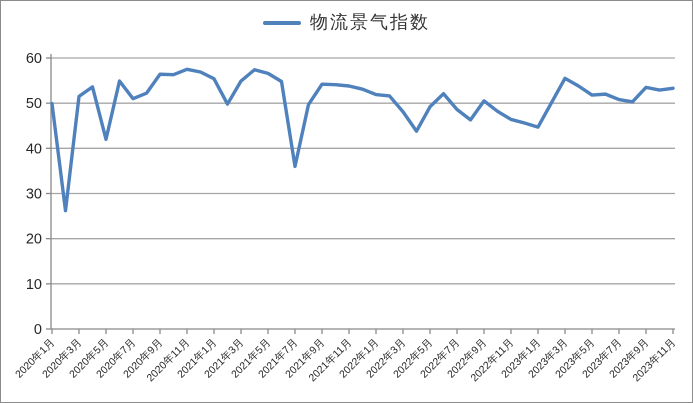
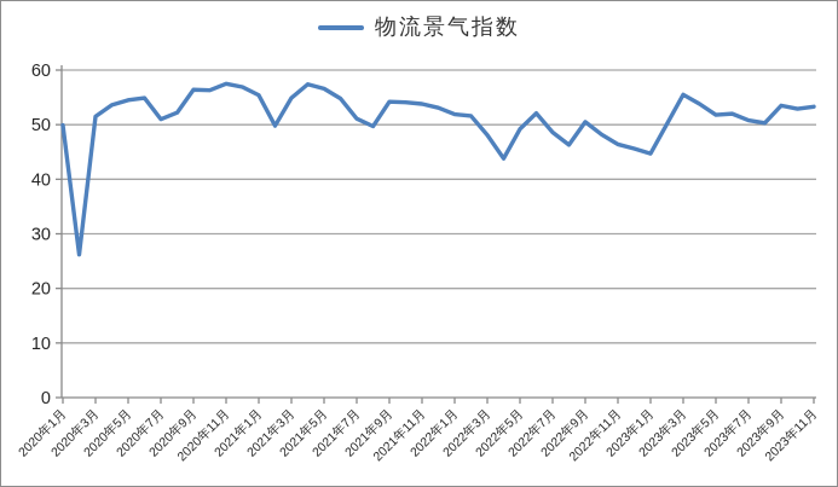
2020年5月: 42 -> 54
2021年7月: 36 -> 51
